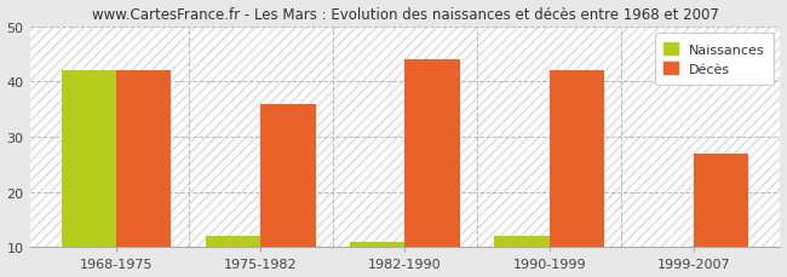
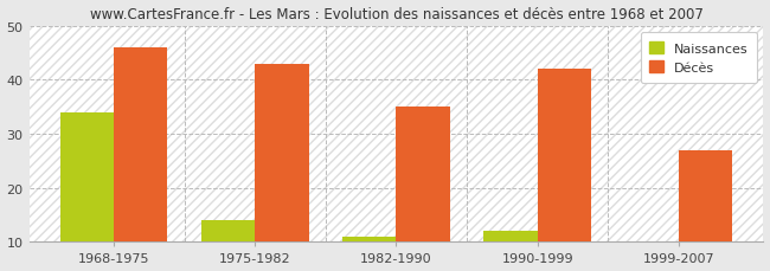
Naissances/1968-1975: 42 -> 34
Décès/1968-1975: 42 -> 46
Naissances/1975-1982: 12 -> 14
Décès/1975-1982: 36 -> 43
Décès/1982-1990: 44 -> 35
